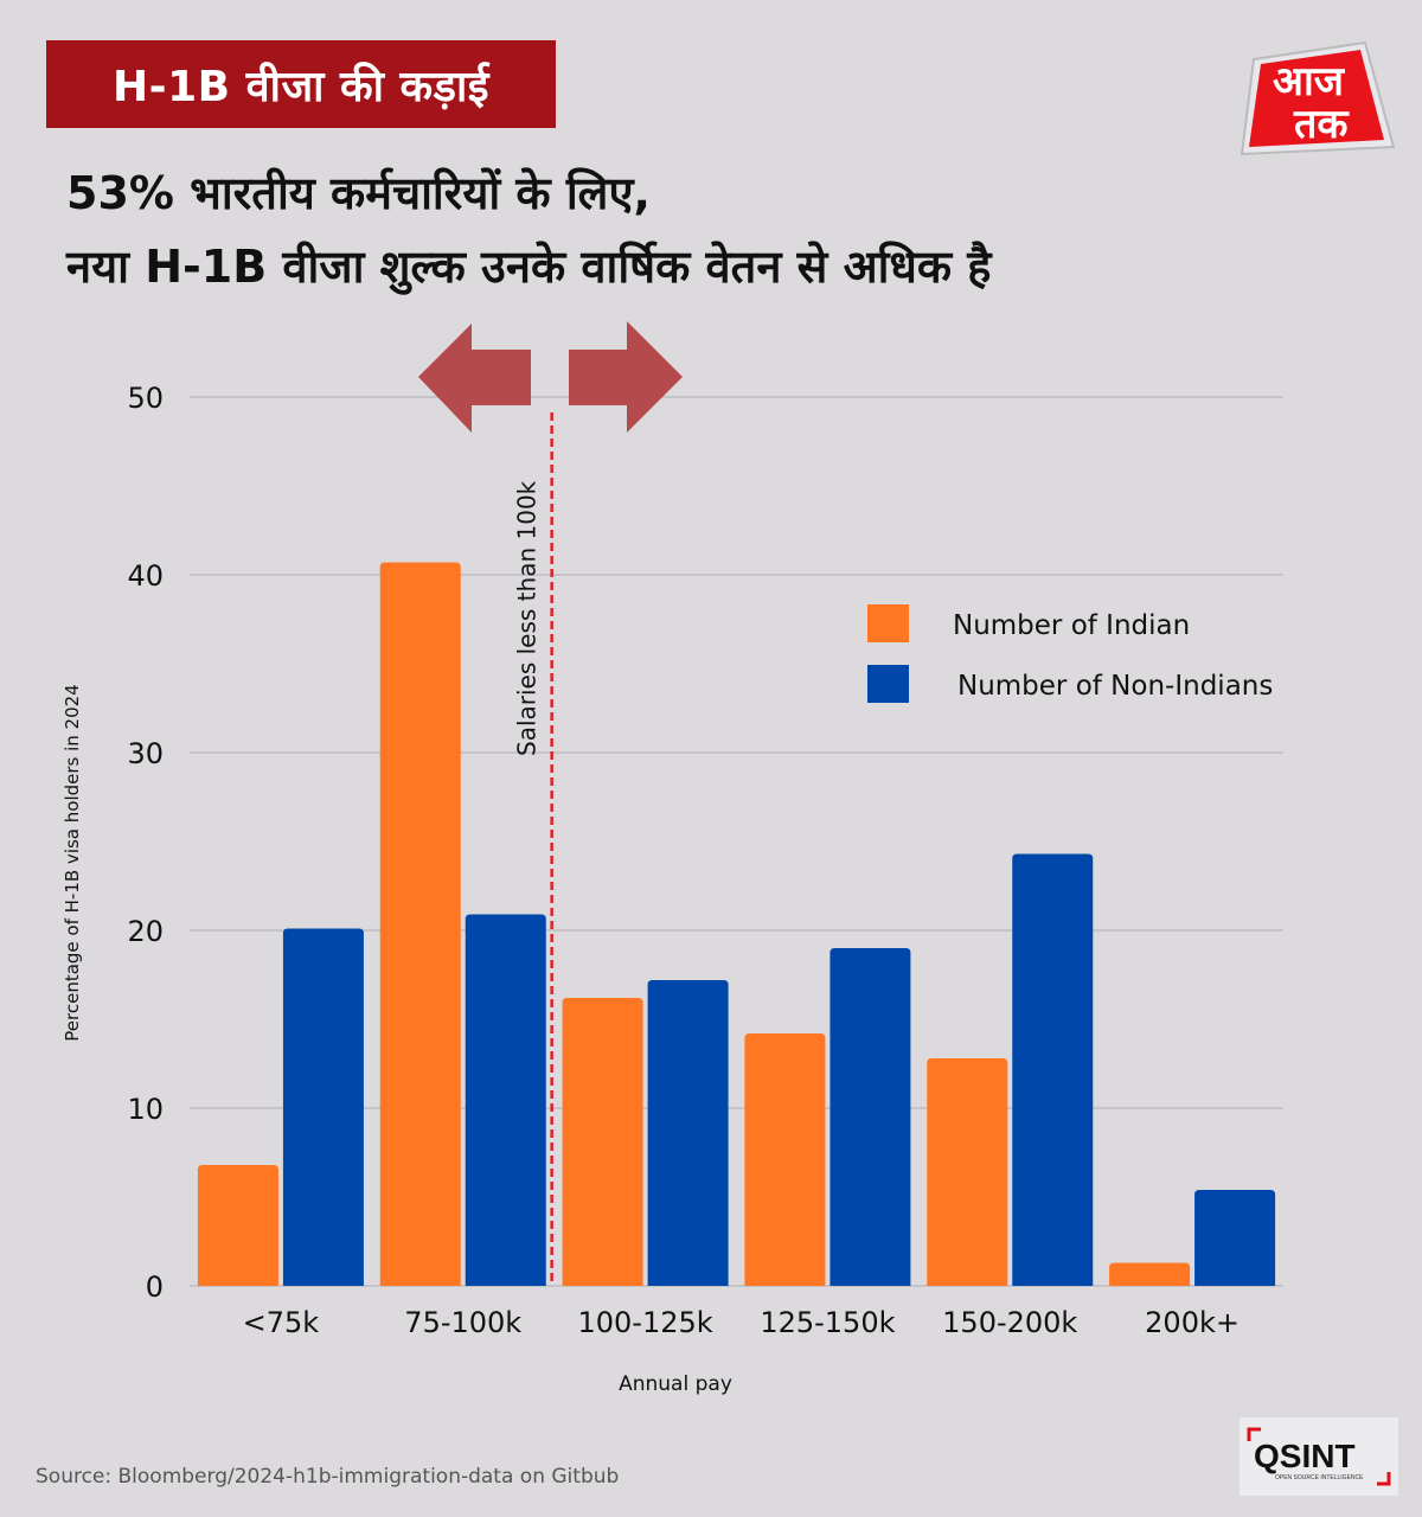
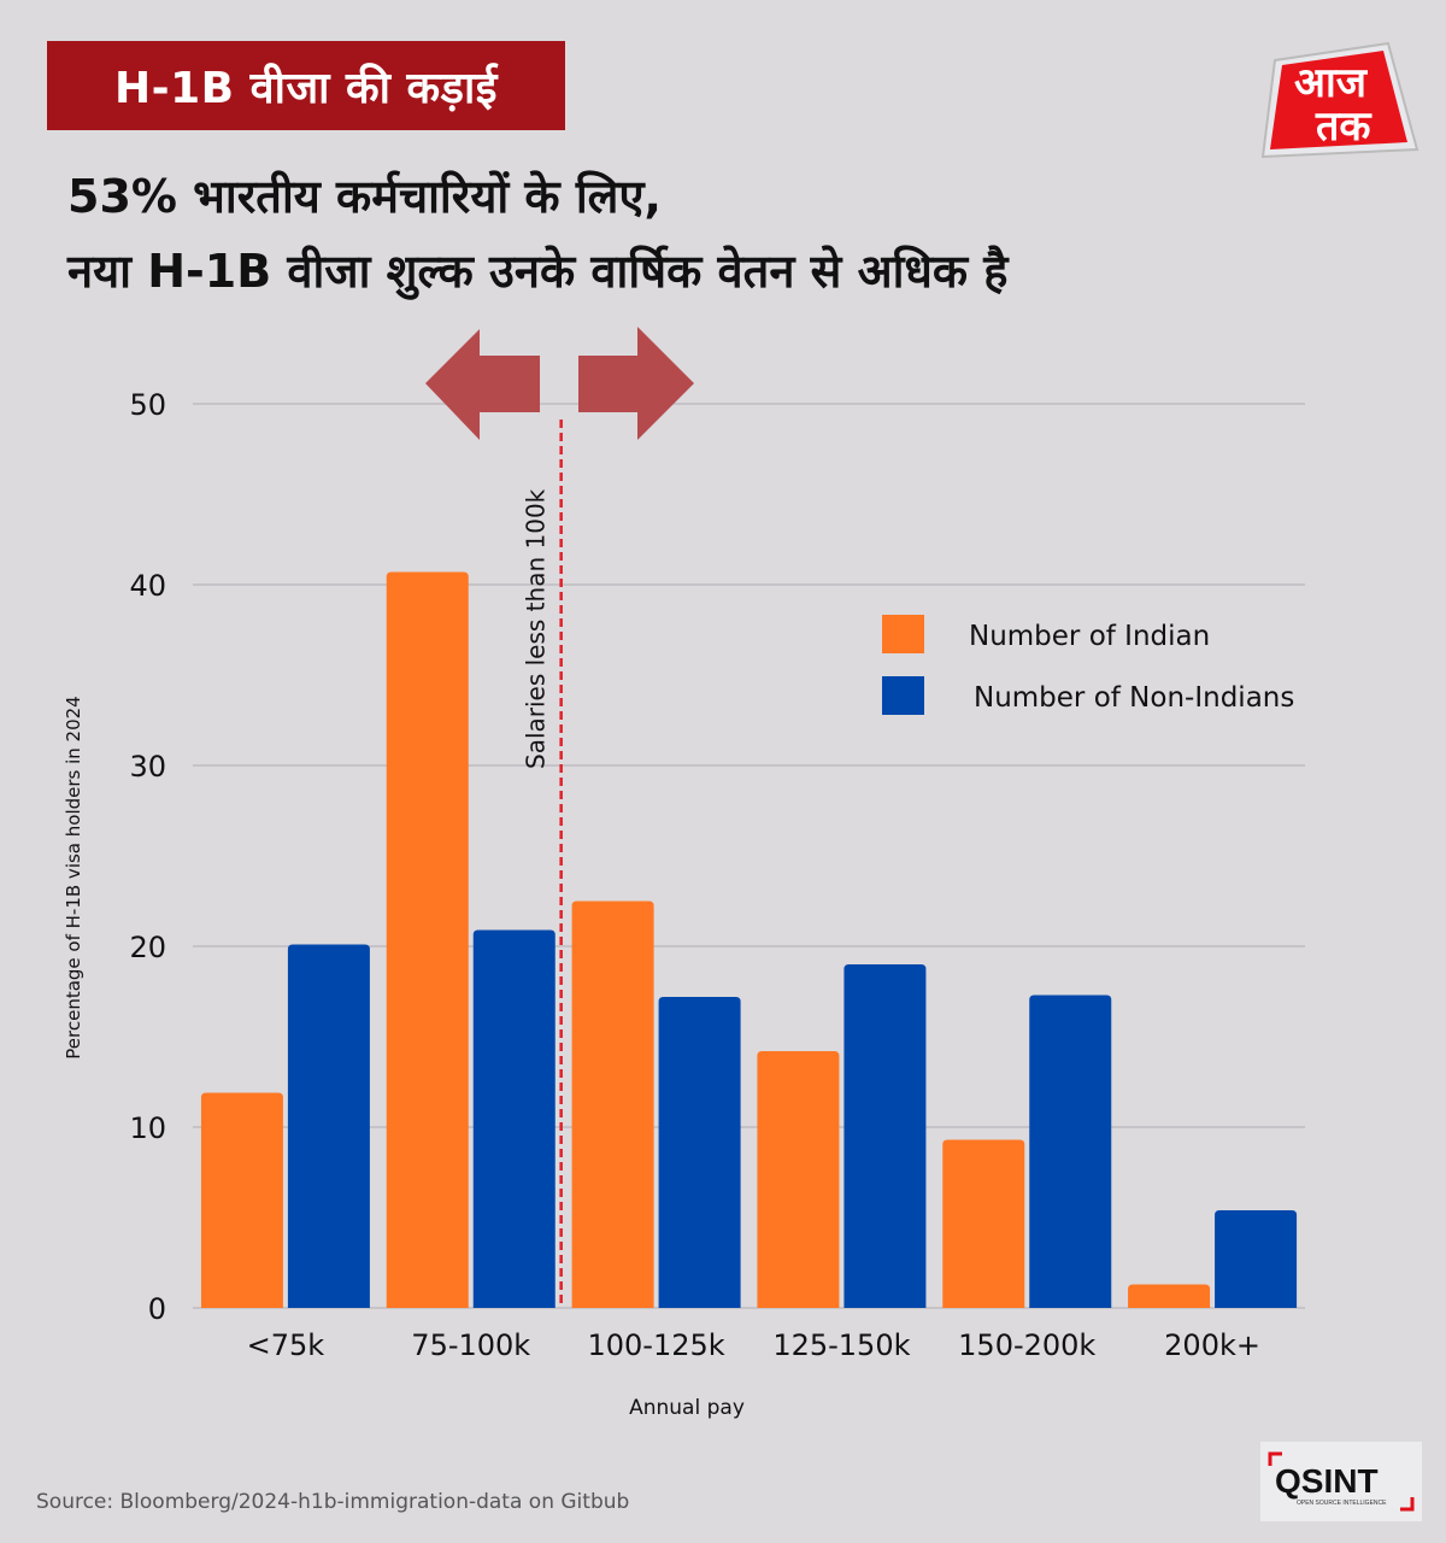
Number of Indian/<75k: 6.8 -> 11.9
Number of Indian/100-125k: 16.2 -> 22.5
Number of Indian/150-200k: 12.8 -> 9.3
Number of Non-Indians/150-200k: 24.3 -> 17.3
